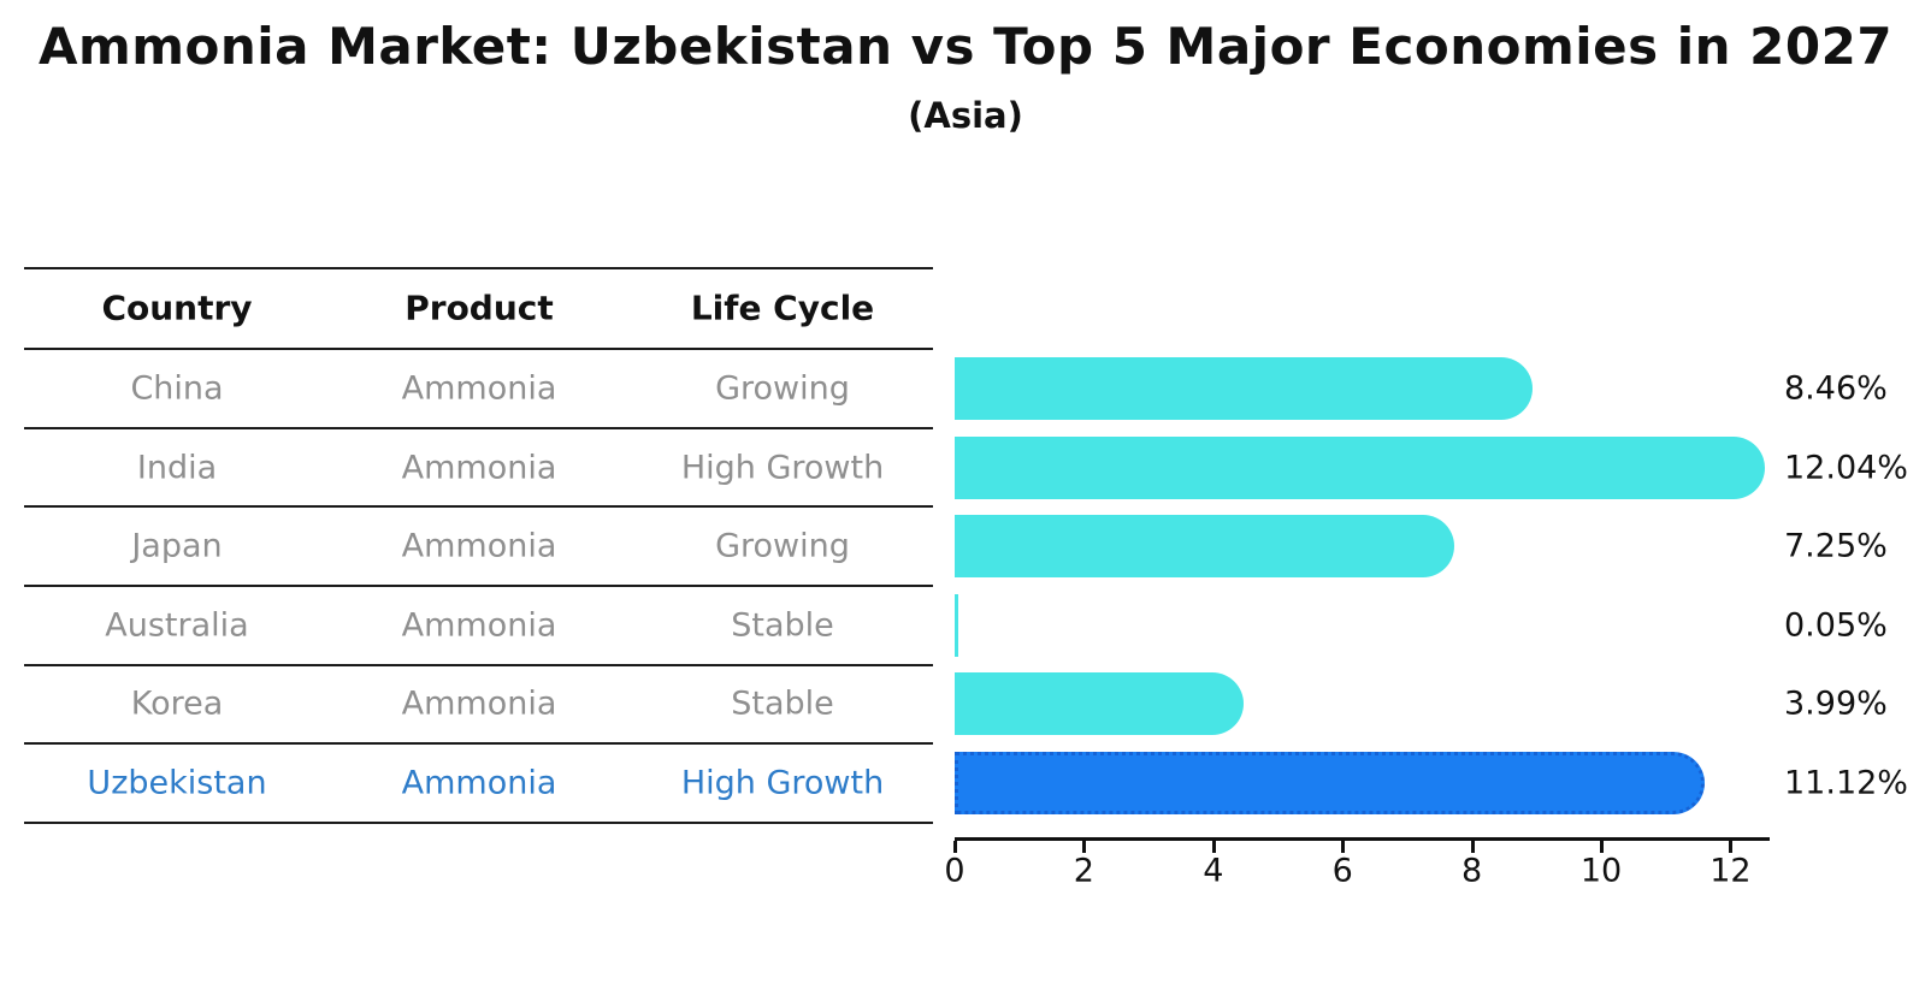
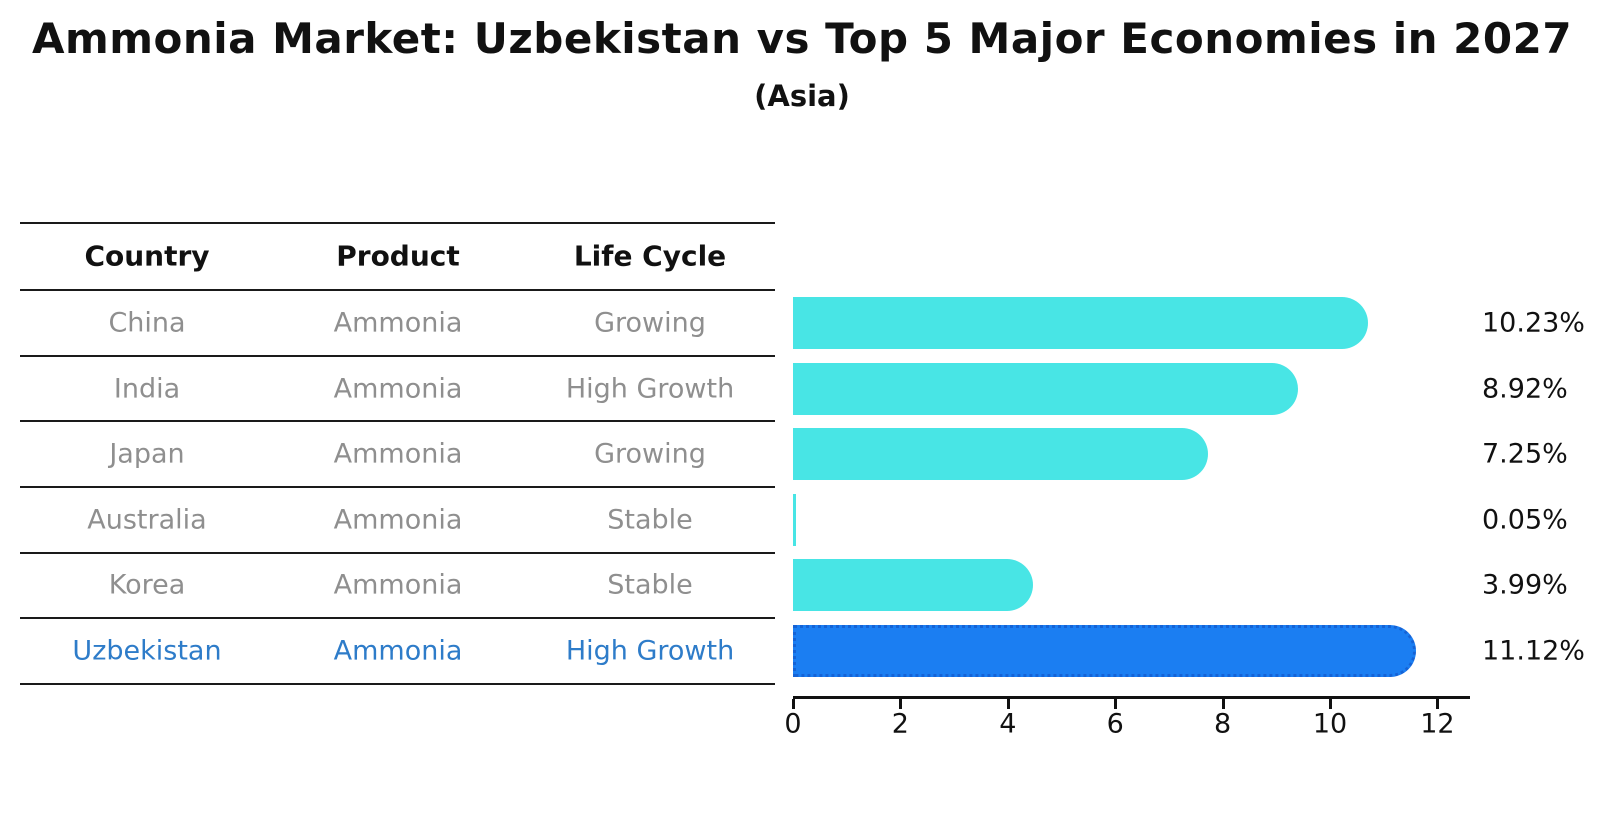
China: 8.46% -> 10.23%
India: 12.04% -> 8.92%
